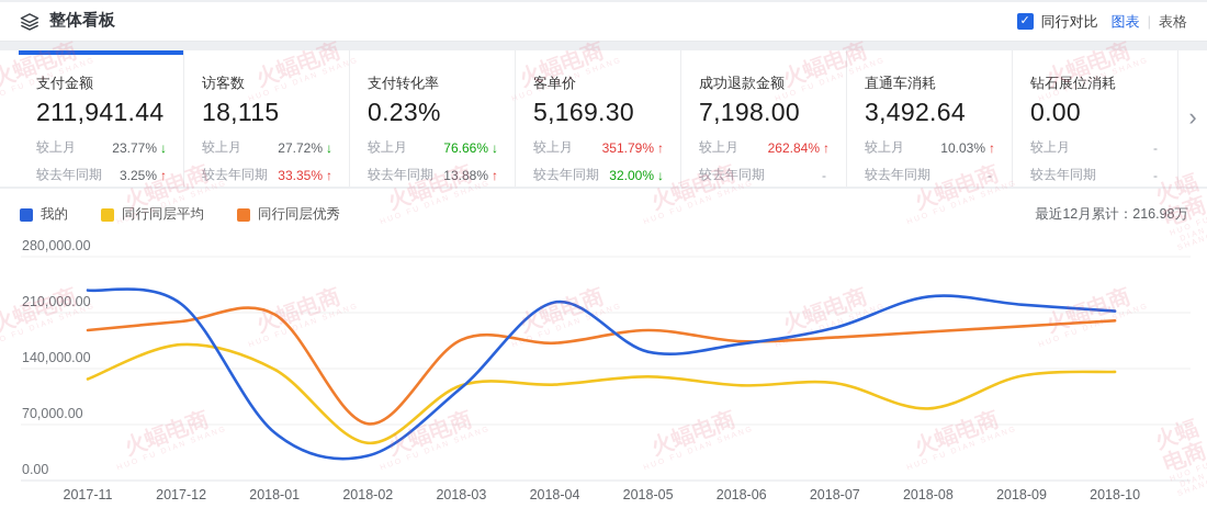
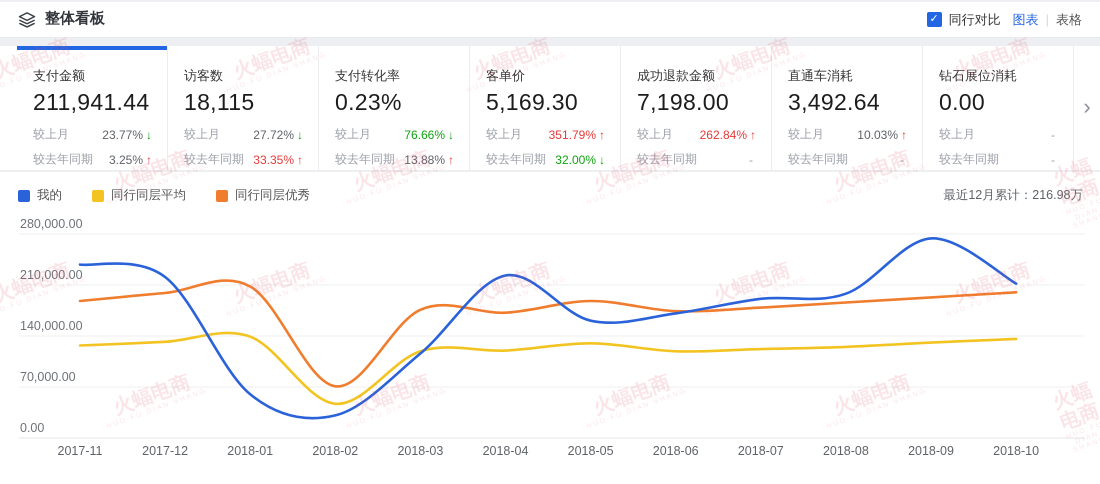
同行同层平均/2017-12: 170000 -> 130000
我的/2018-08: 230000 -> 200000
同行同层平均/2018-08: 90000 -> 120000
我的/2018-09: 220000 -> 270000
